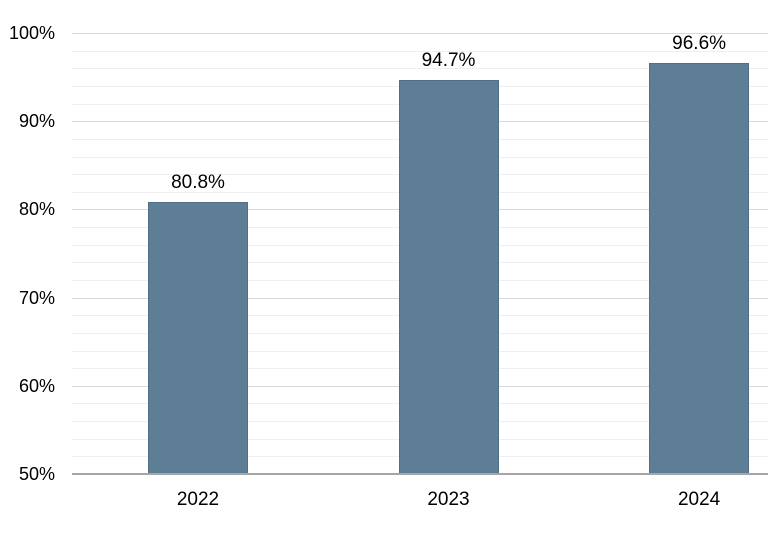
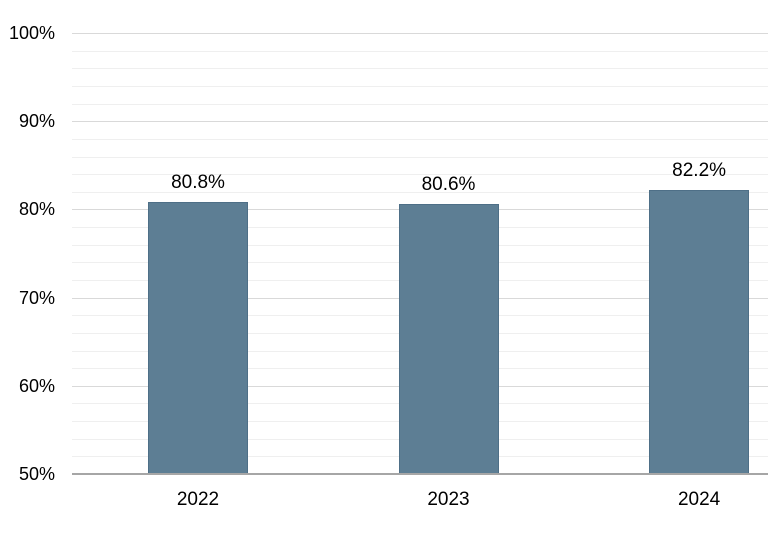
2023: 94.7% -> 80.6%
2024: 96.6% -> 82.2%
